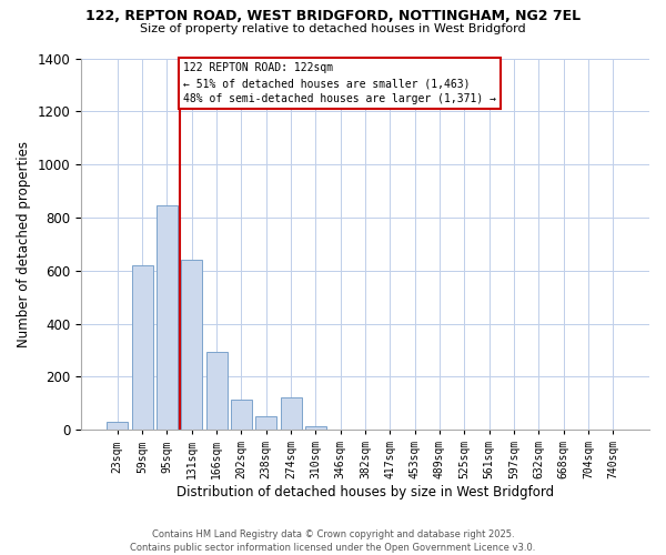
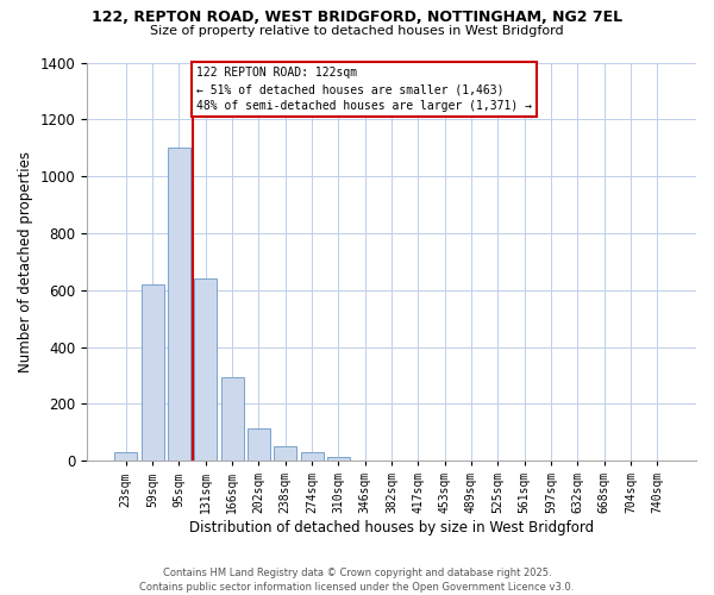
95sqm: 845 -> 1100
274sqm: 120 -> 30
